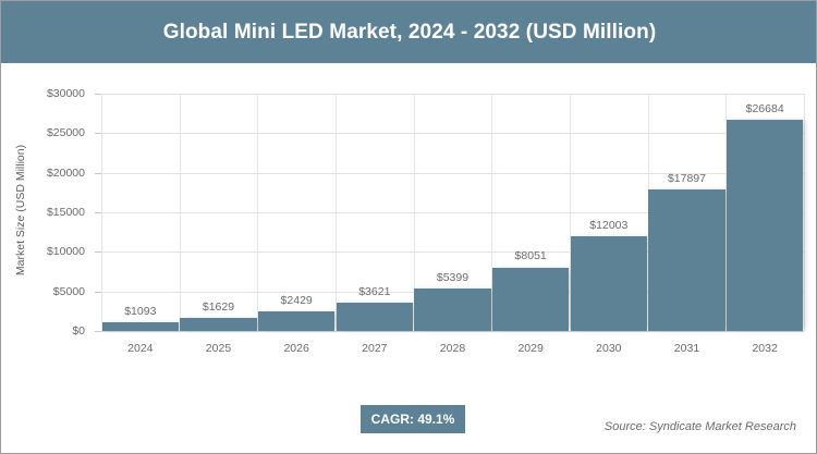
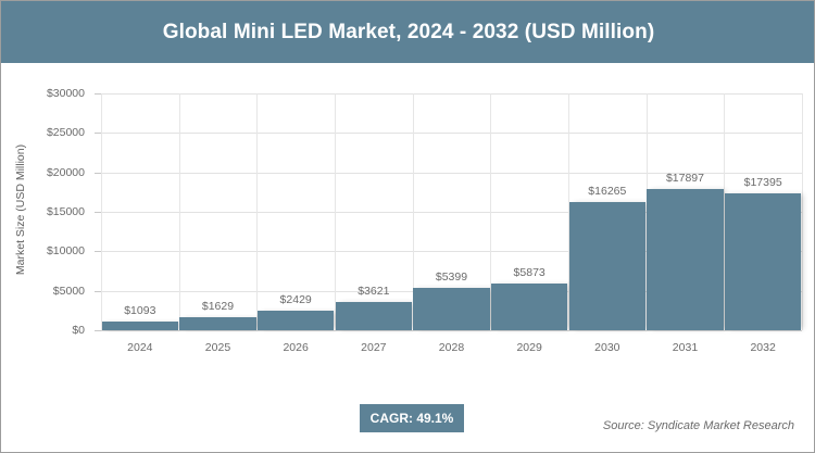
2029: $8051 -> $5873
2030: $12003 -> $16265
2032: $26684 -> $17395
